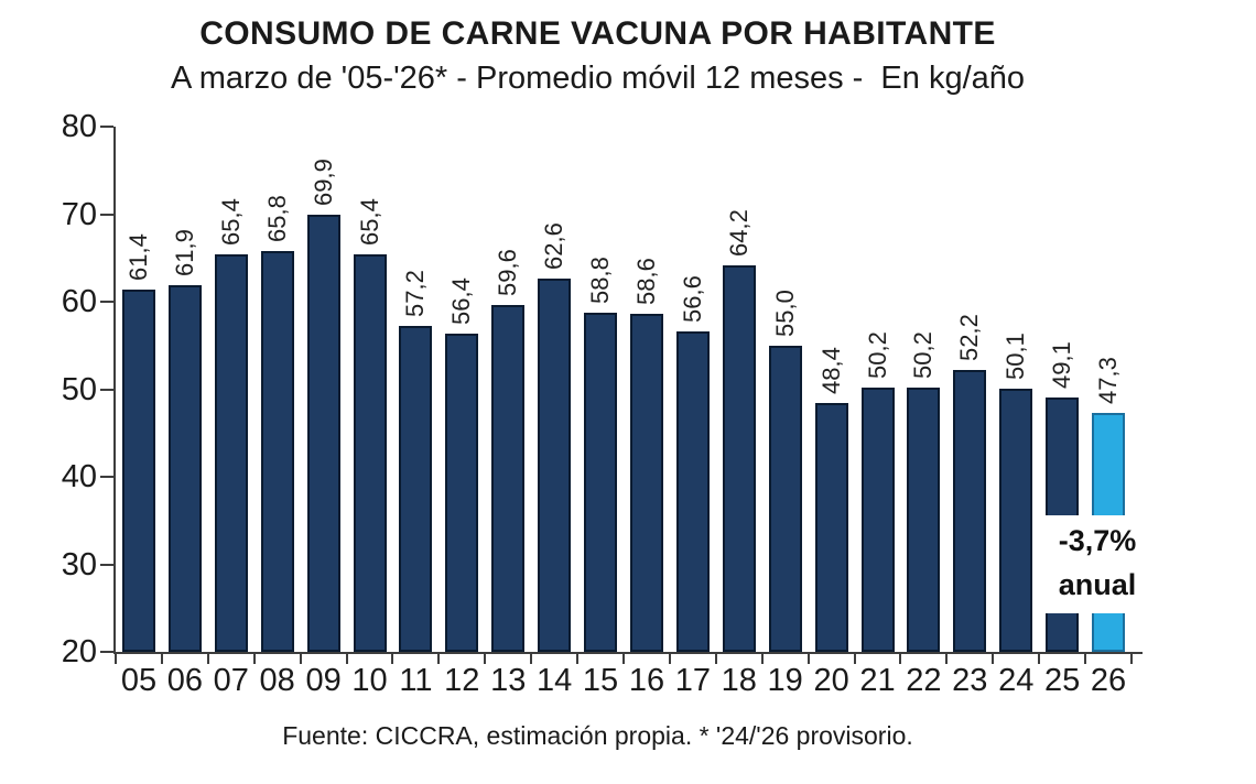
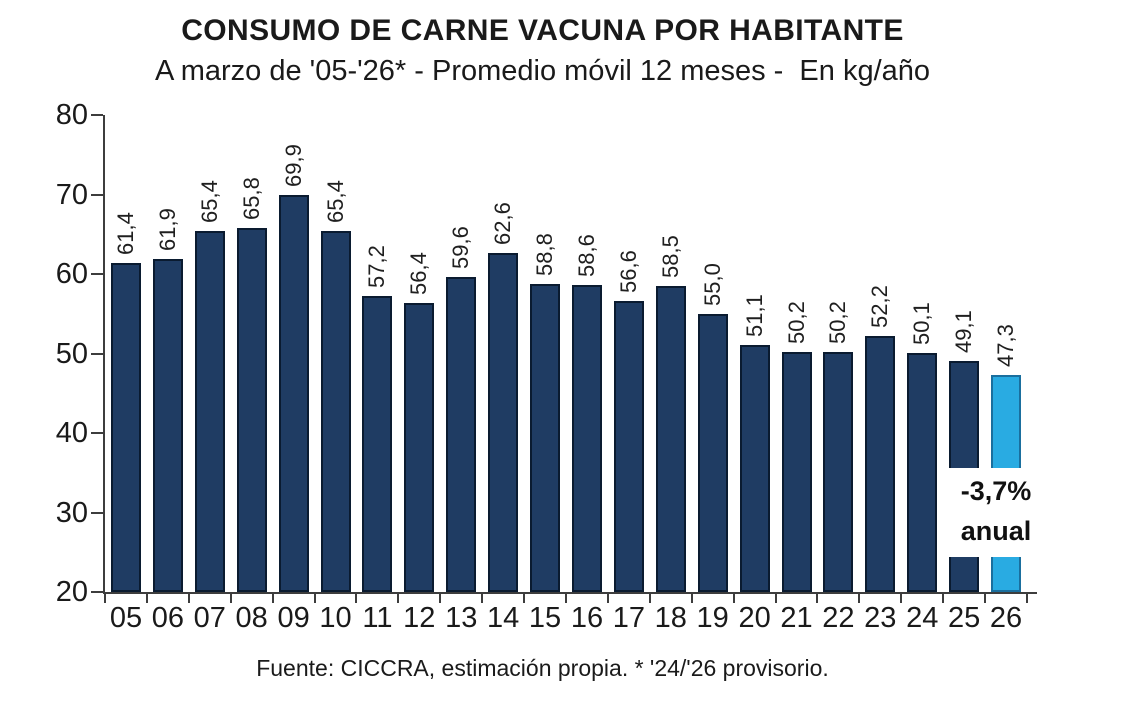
18: 64,2 -> 58,5
20: 48,4 -> 51,1
